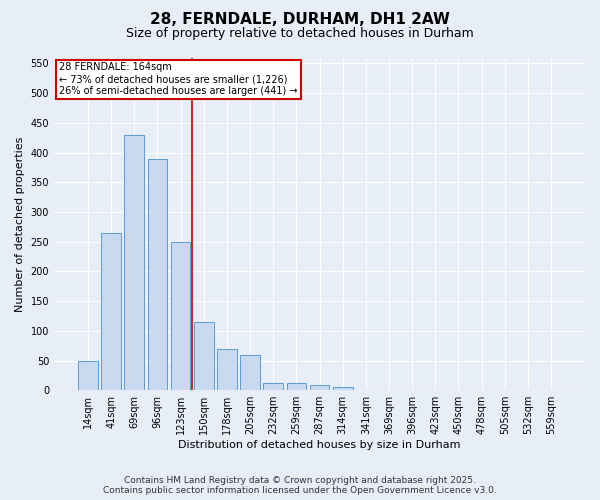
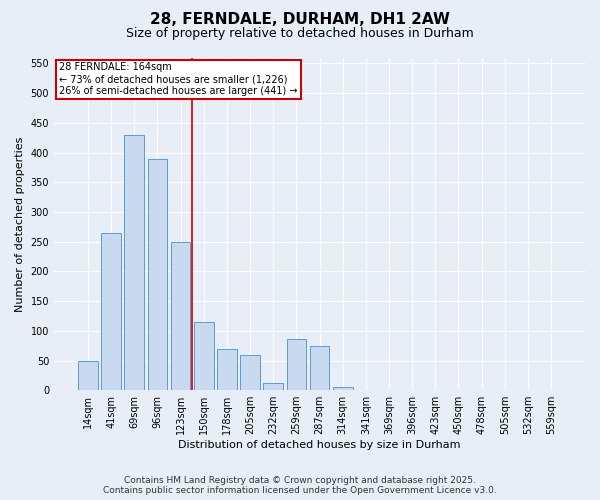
259sqm: 12 -> 86
287sqm: 8 -> 74
